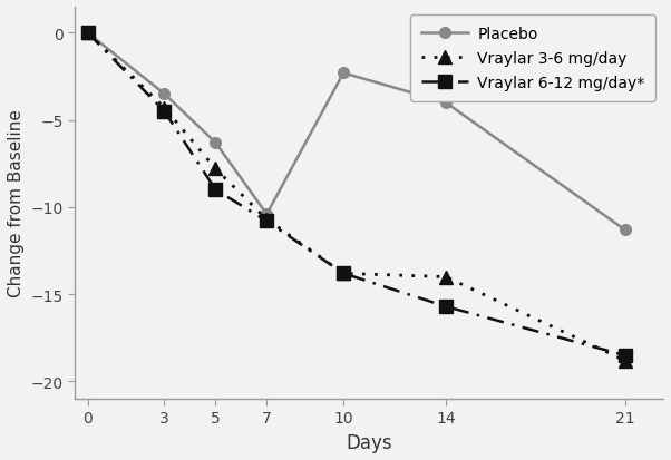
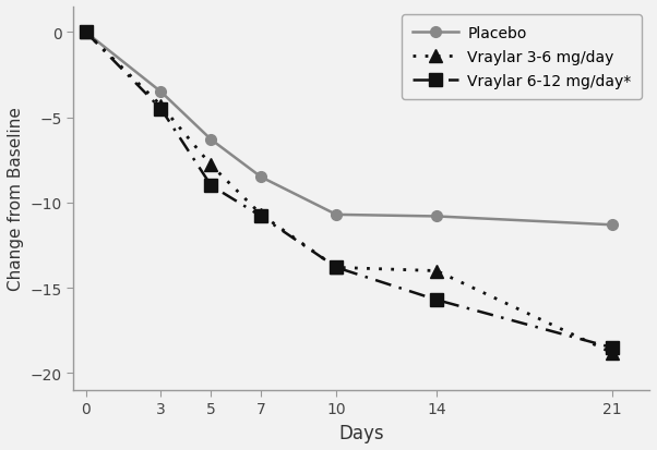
Placebo/7: -10.4 -> -8.5
Placebo/10: -2.3 -> -10.7
Placebo/14: -4.0 -> -10.8
